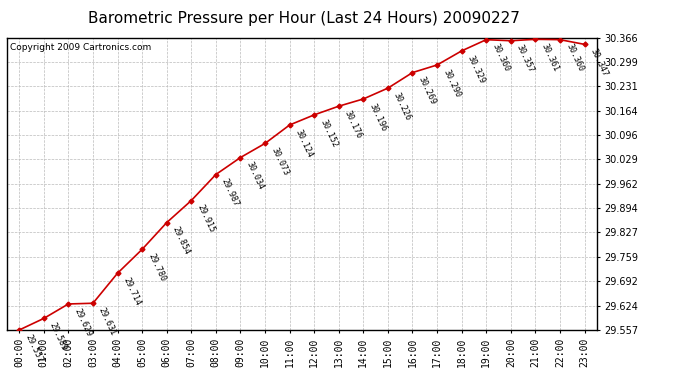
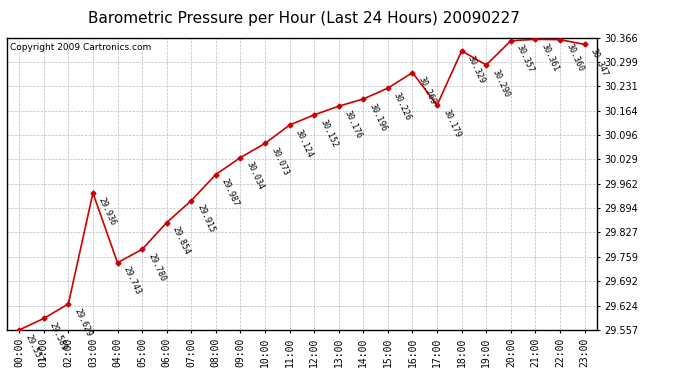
03:00: 29.631 -> 29.936
04:00: 29.714 -> 29.743
17:00: 30.290 -> 30.179
19:00: 30.360 -> 30.290
